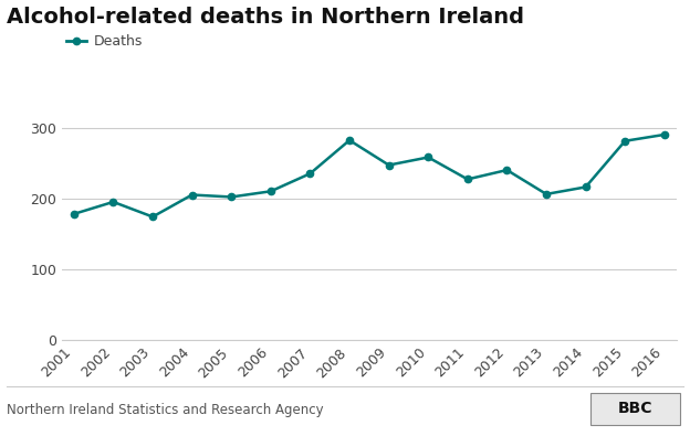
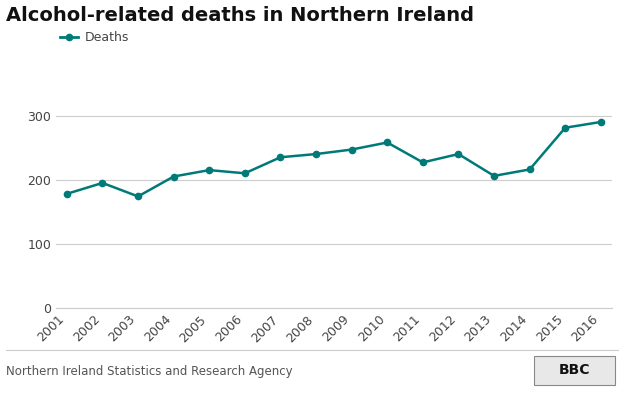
2005: 202 -> 215
2008: 282 -> 240
